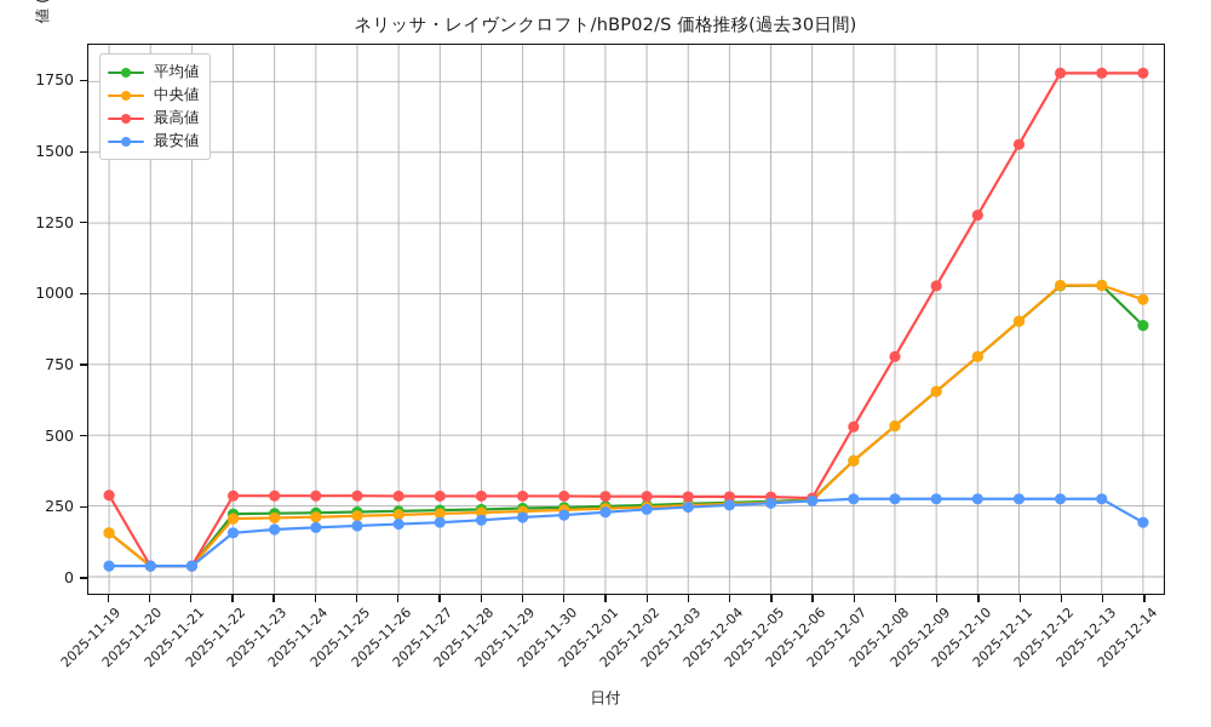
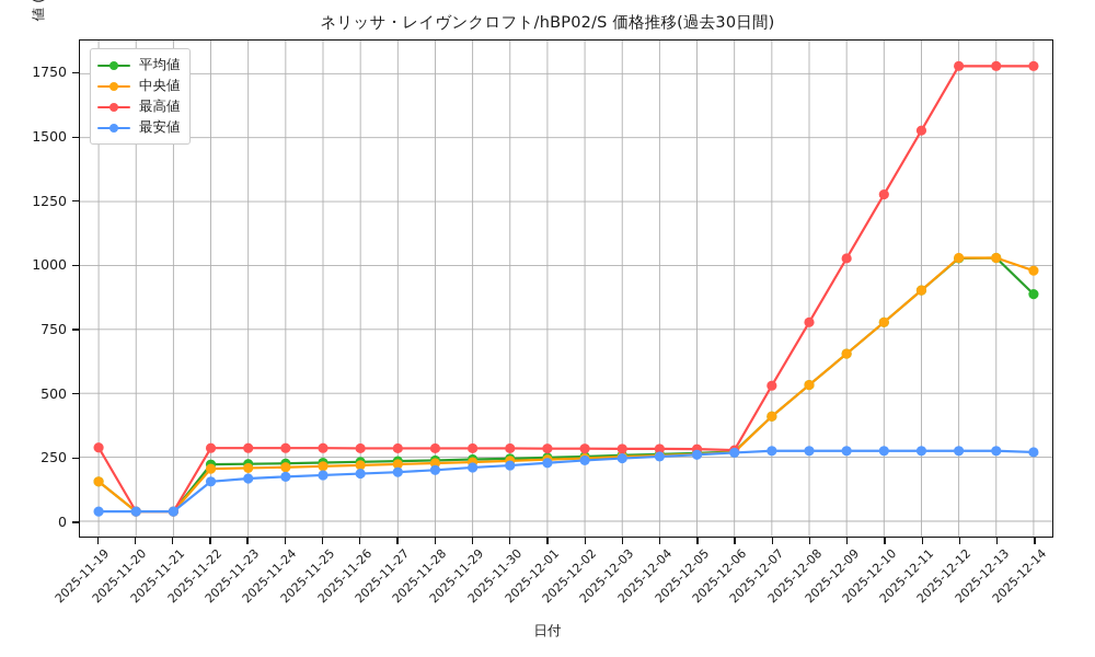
最安値/2025-12-14: 190 -> 270
